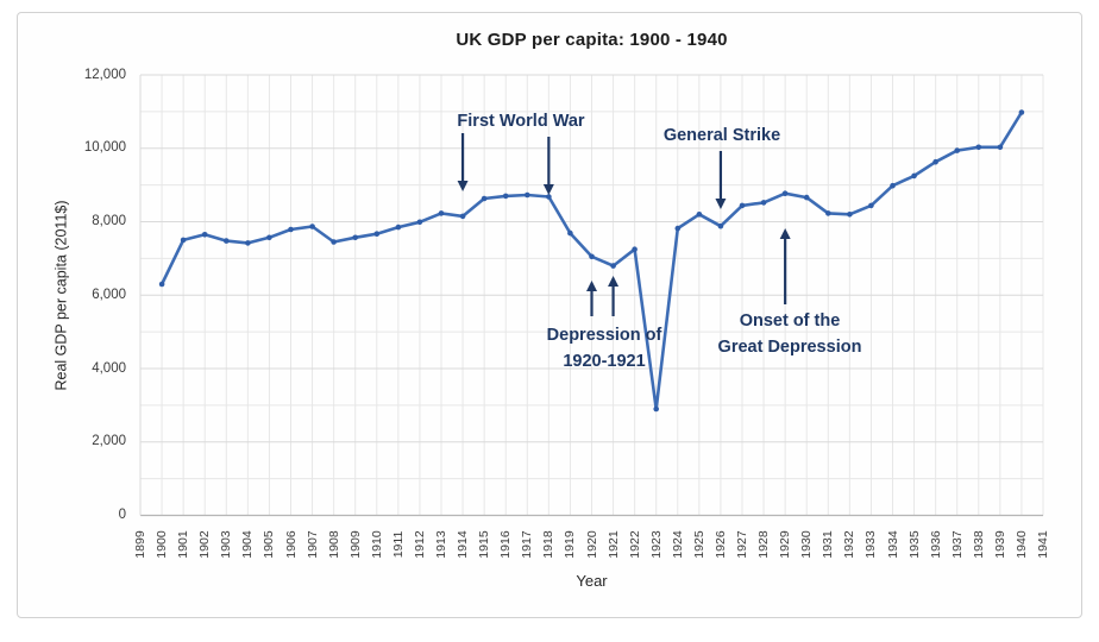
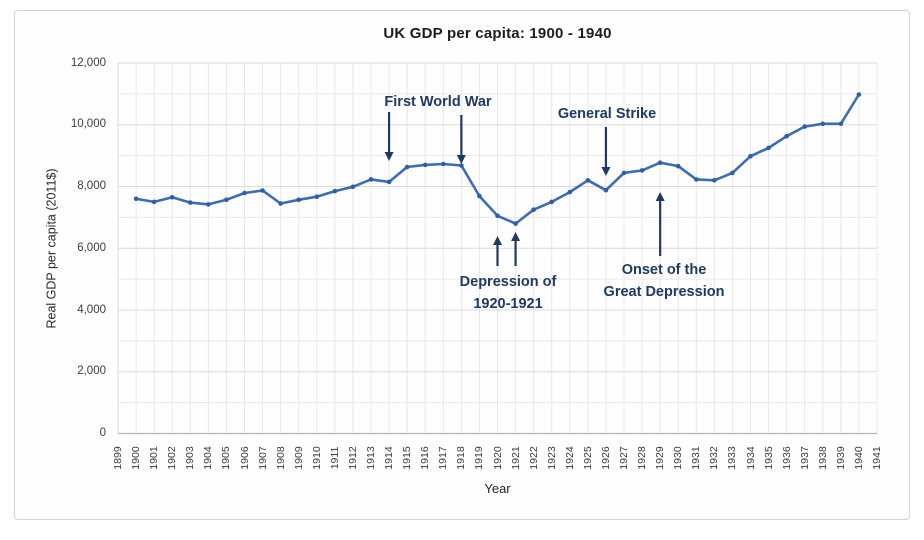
1900: 6300 -> 7600
1923: 2900 -> 7500
